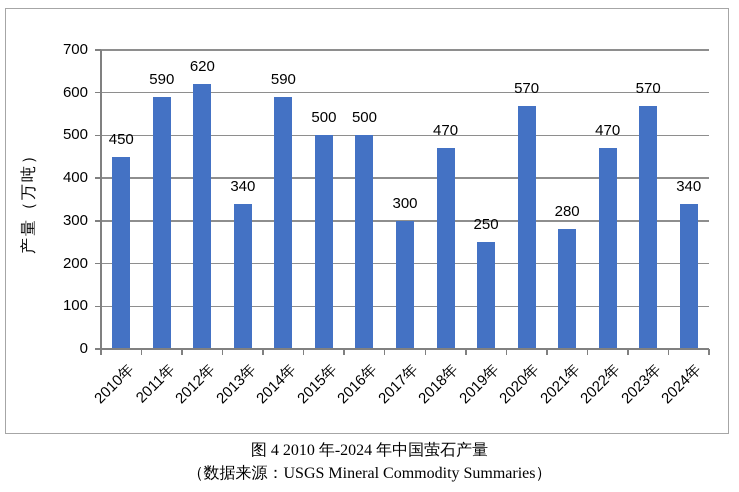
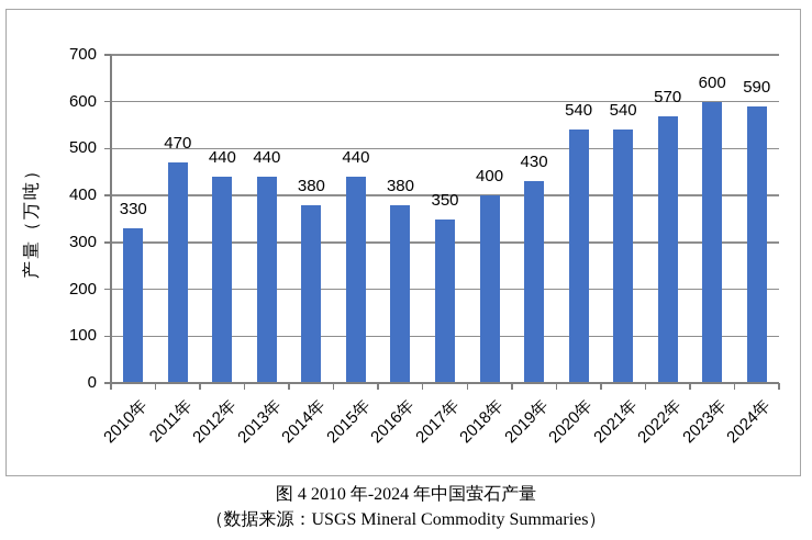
2010年: 450 -> 330
2011年: 590 -> 470
2012年: 620 -> 440
2013年: 340 -> 440
2014年: 590 -> 380
2015年: 500 -> 440
2016年: 500 -> 380
2017年: 300 -> 350
2018年: 470 -> 400
2019年: 250 -> 430
2020年: 570 -> 540
2021年: 280 -> 540
2022年: 470 -> 570
2023年: 570 -> 600
2024年: 340 -> 590
